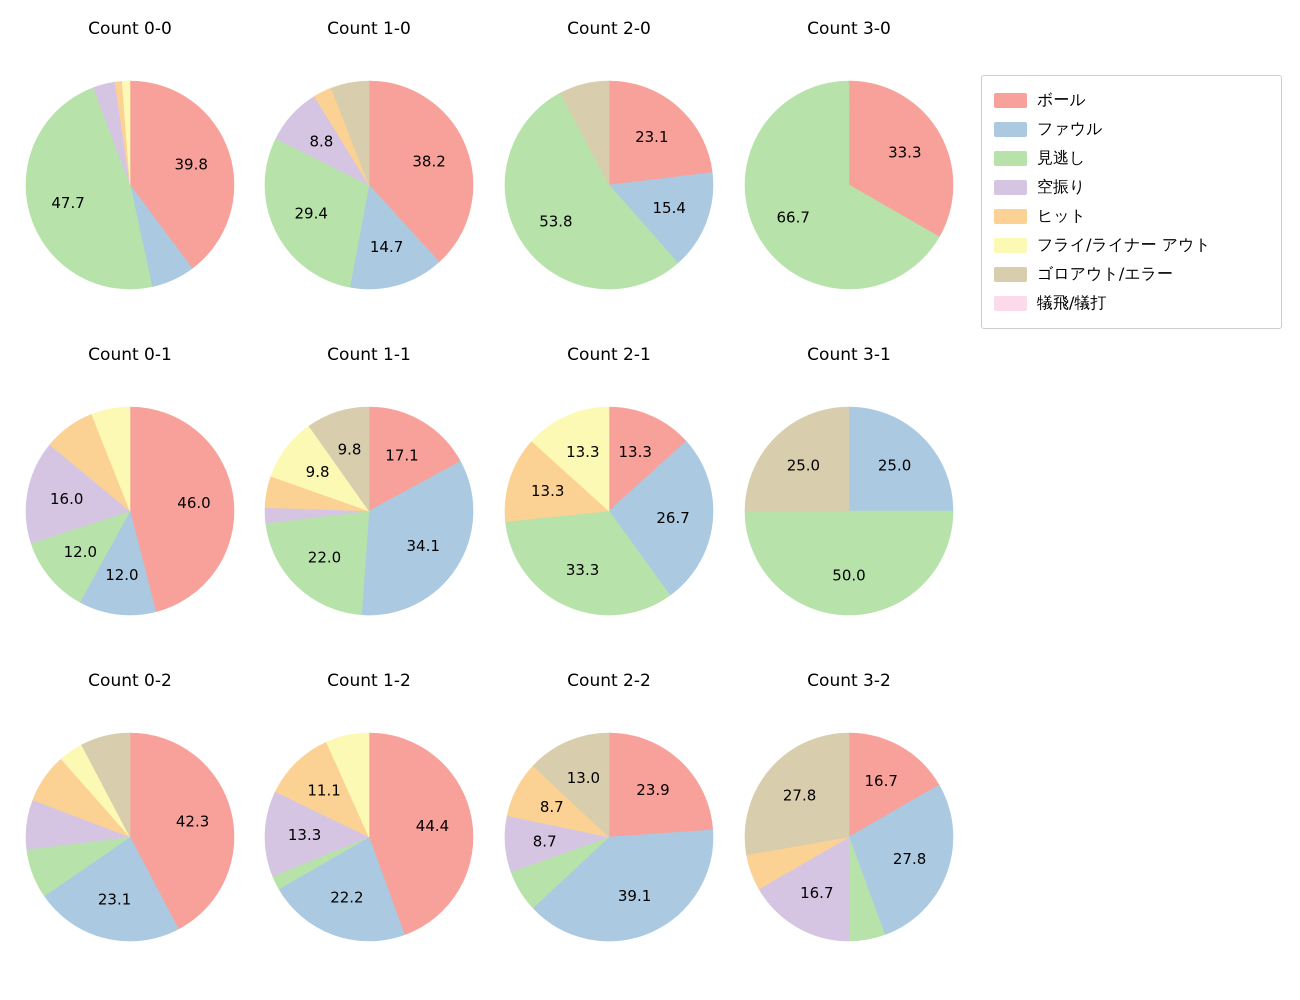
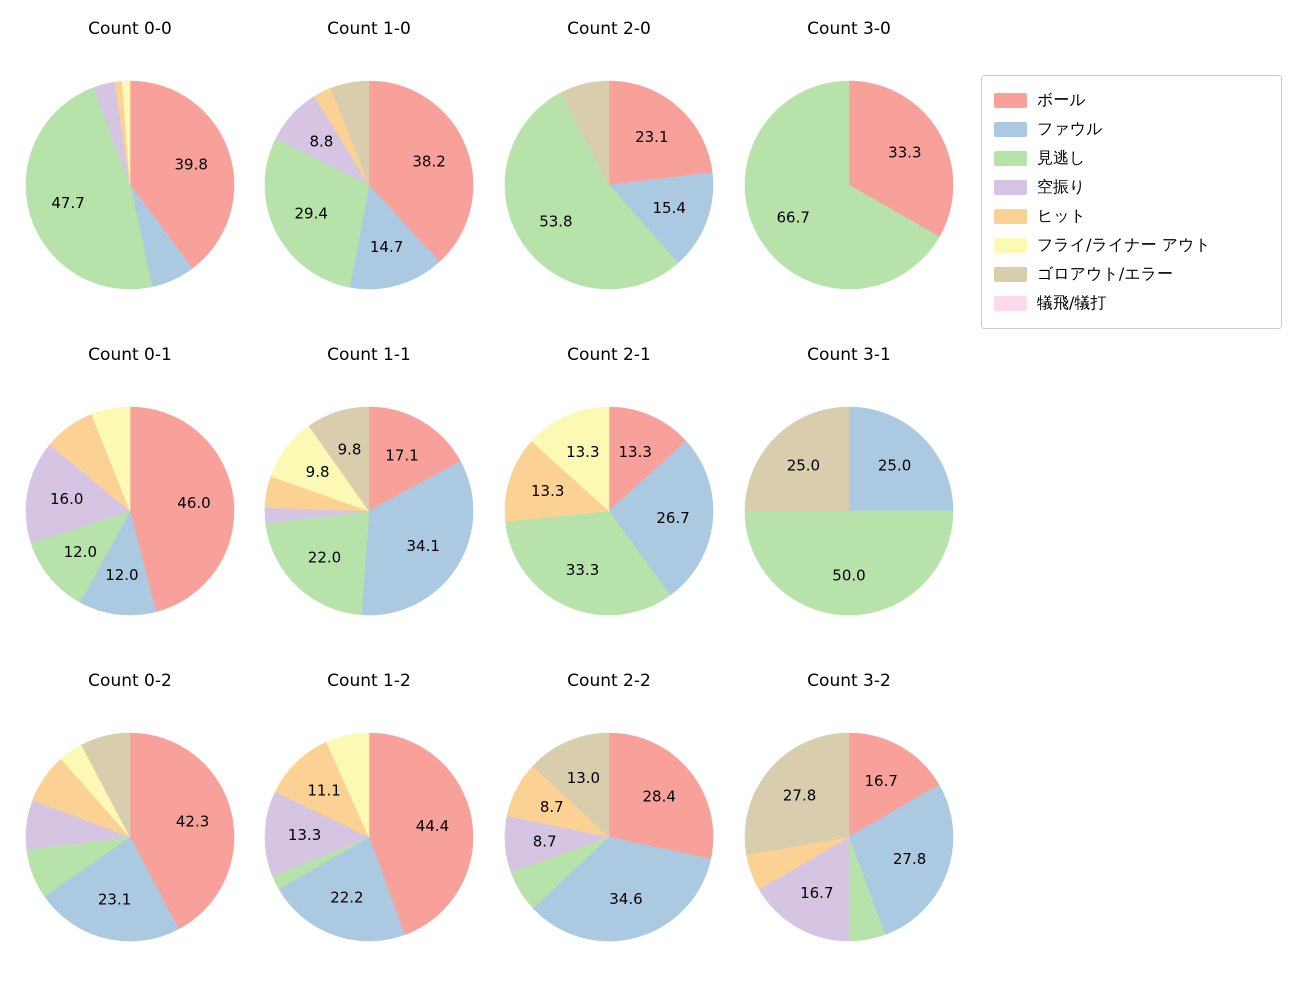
Count 2-2/ボール: 23.9 -> 28.4
Count 2-2/ファウル: 39.1 -> 34.6
